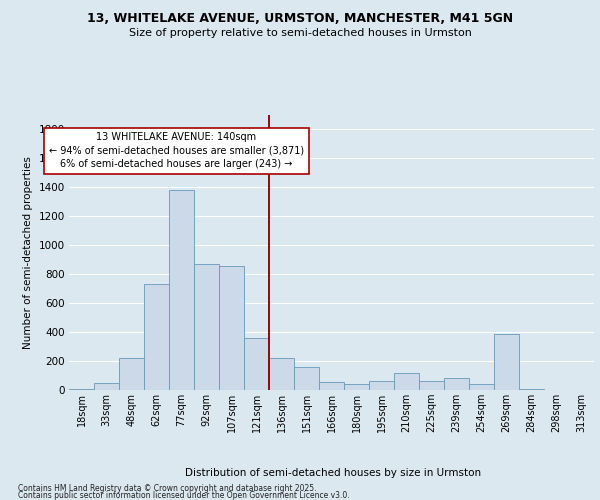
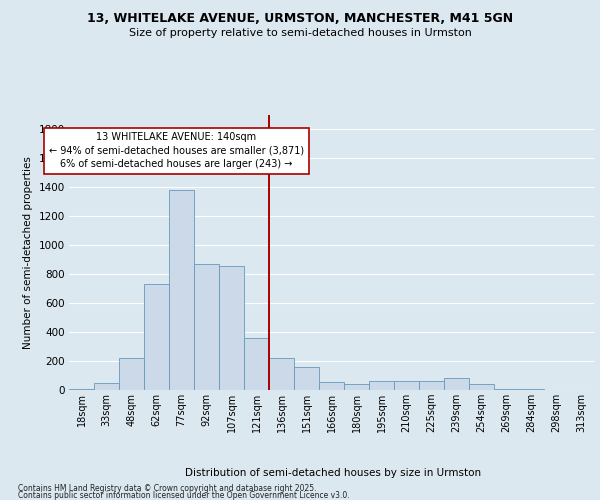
210sqm: 120 -> 60
269sqm: 390 -> 10
